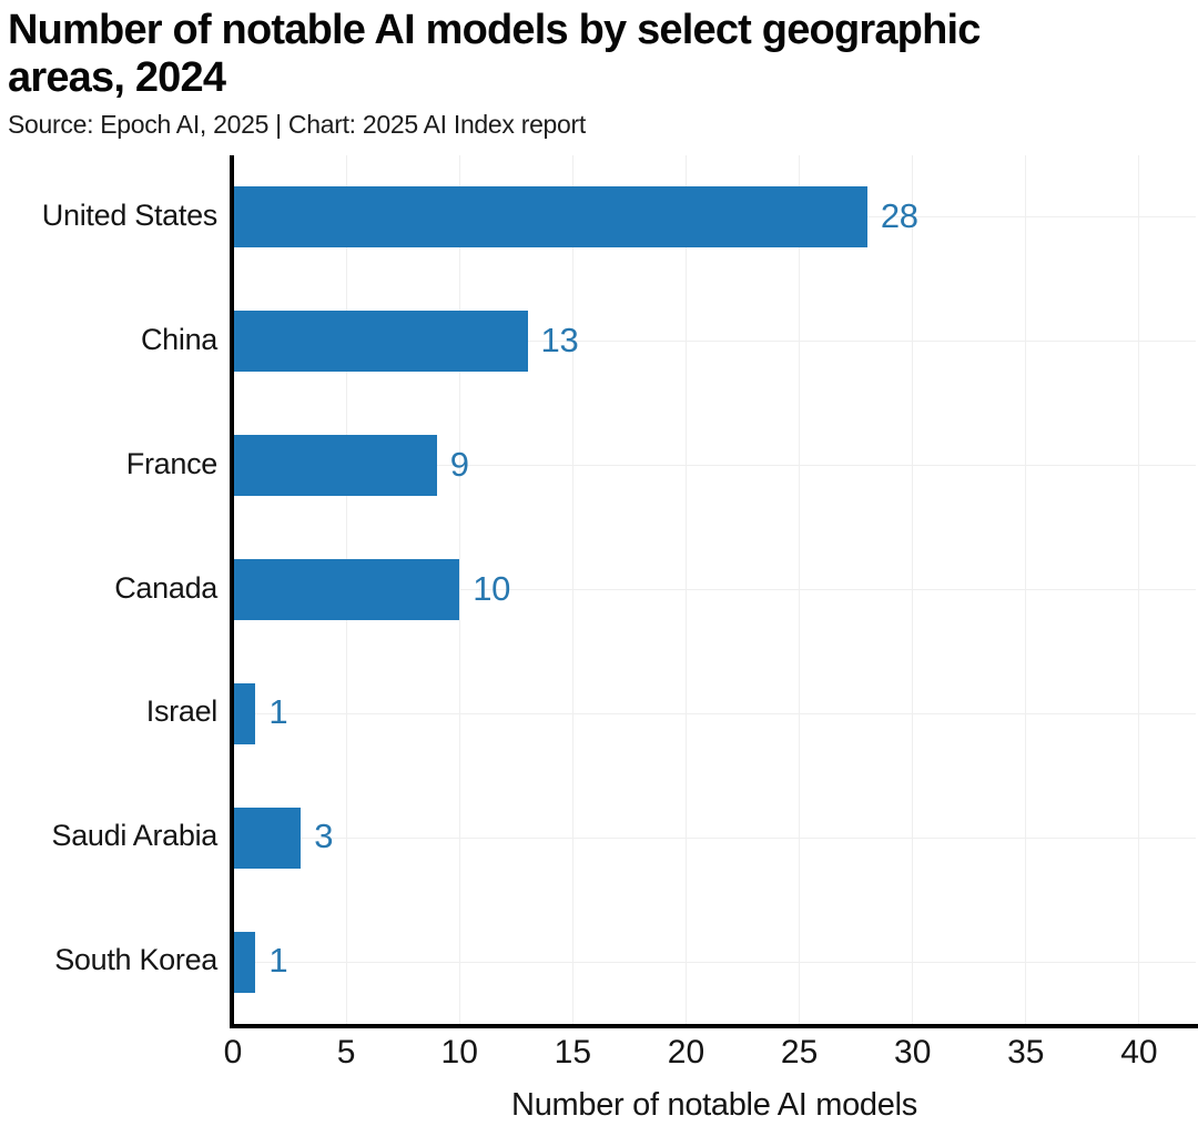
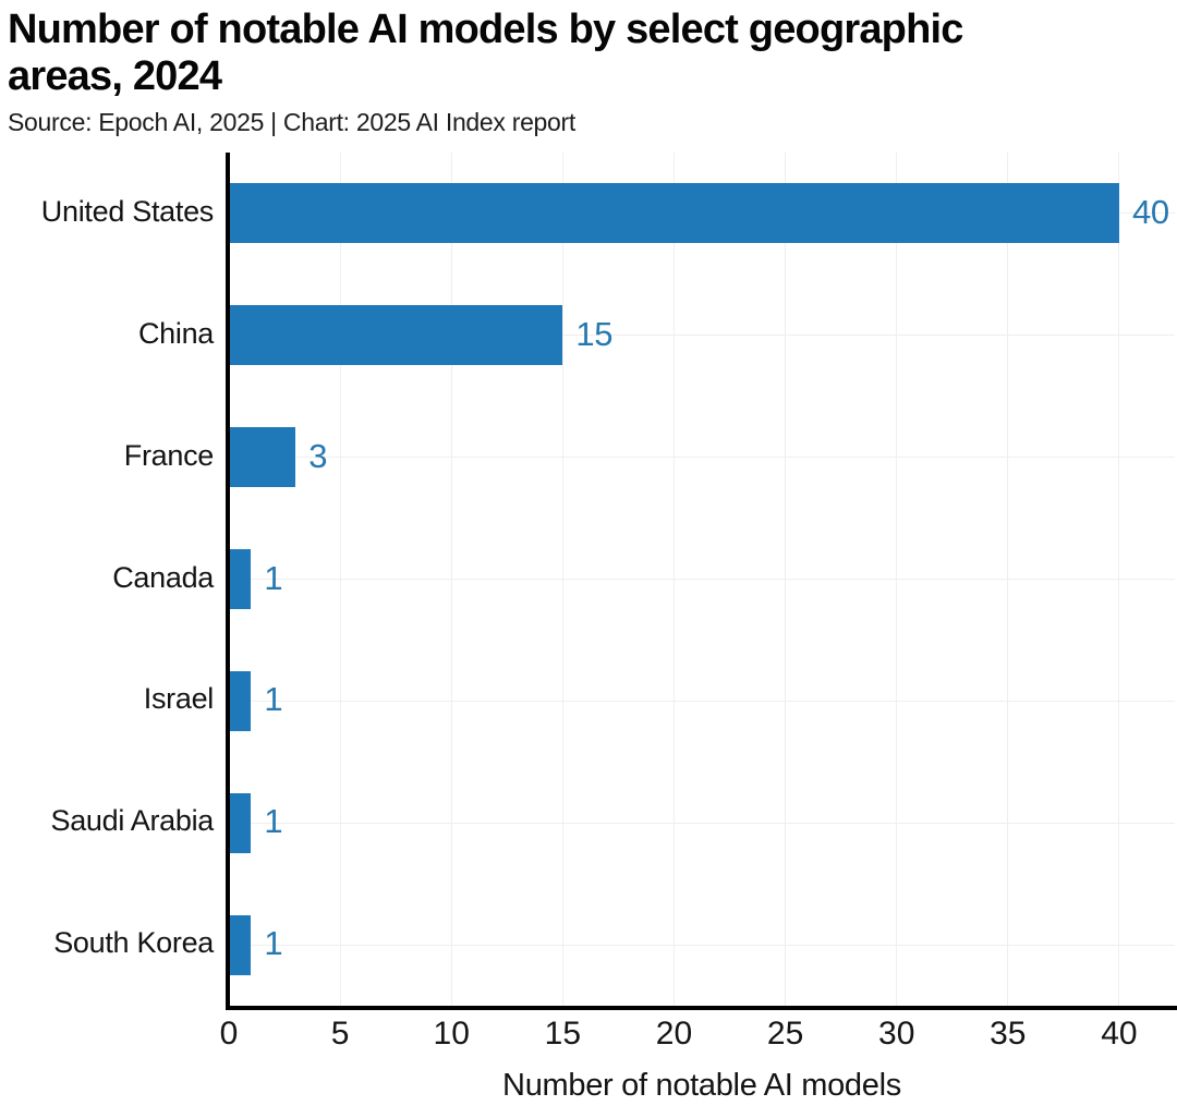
United States: 28 -> 40
China: 13 -> 15
France: 9 -> 3
Canada: 10 -> 1
Saudi Arabia: 3 -> 1
